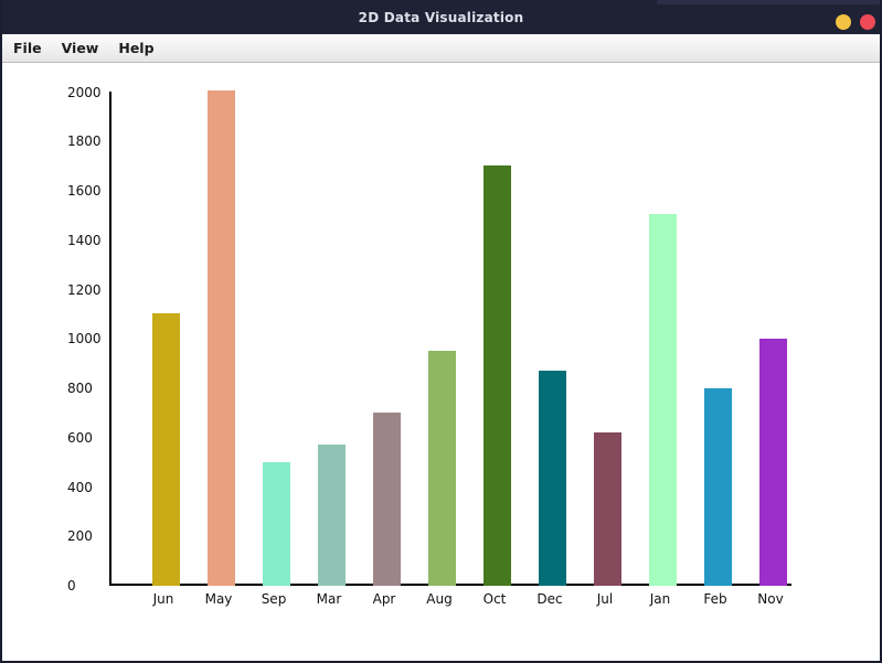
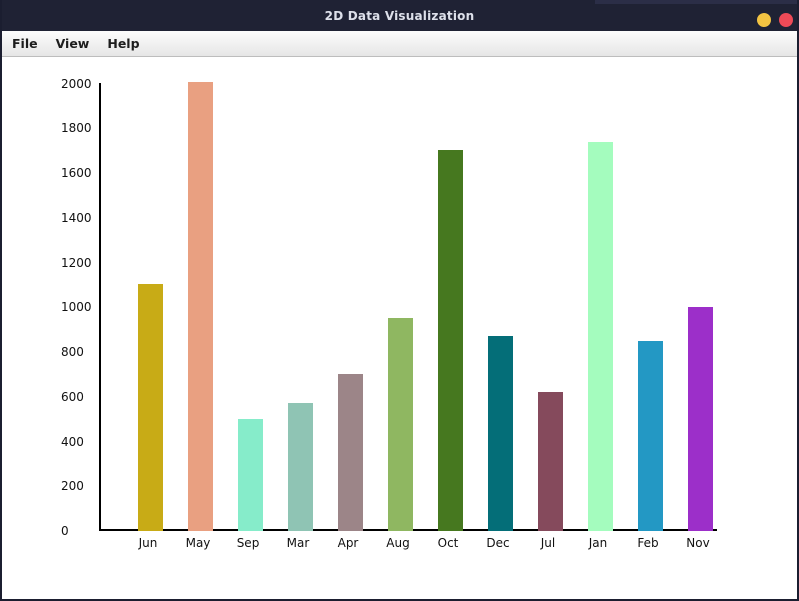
Jan: 1500 -> 1740
Feb: 800 -> 850
